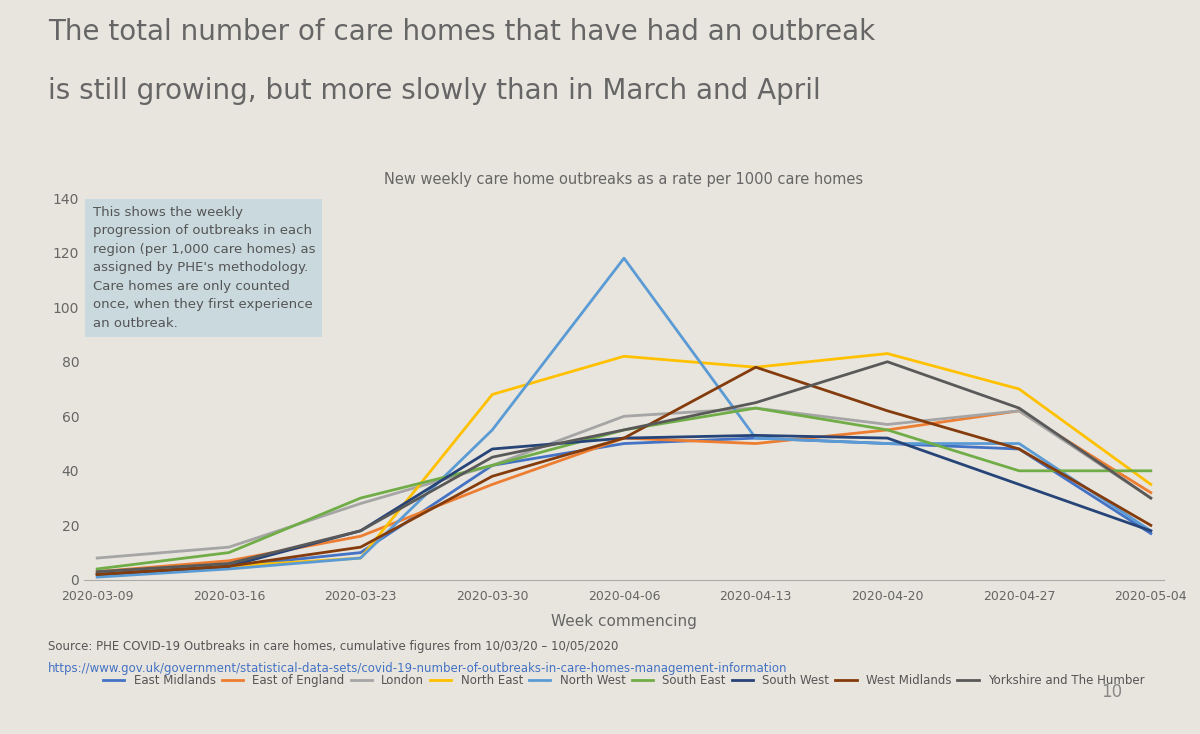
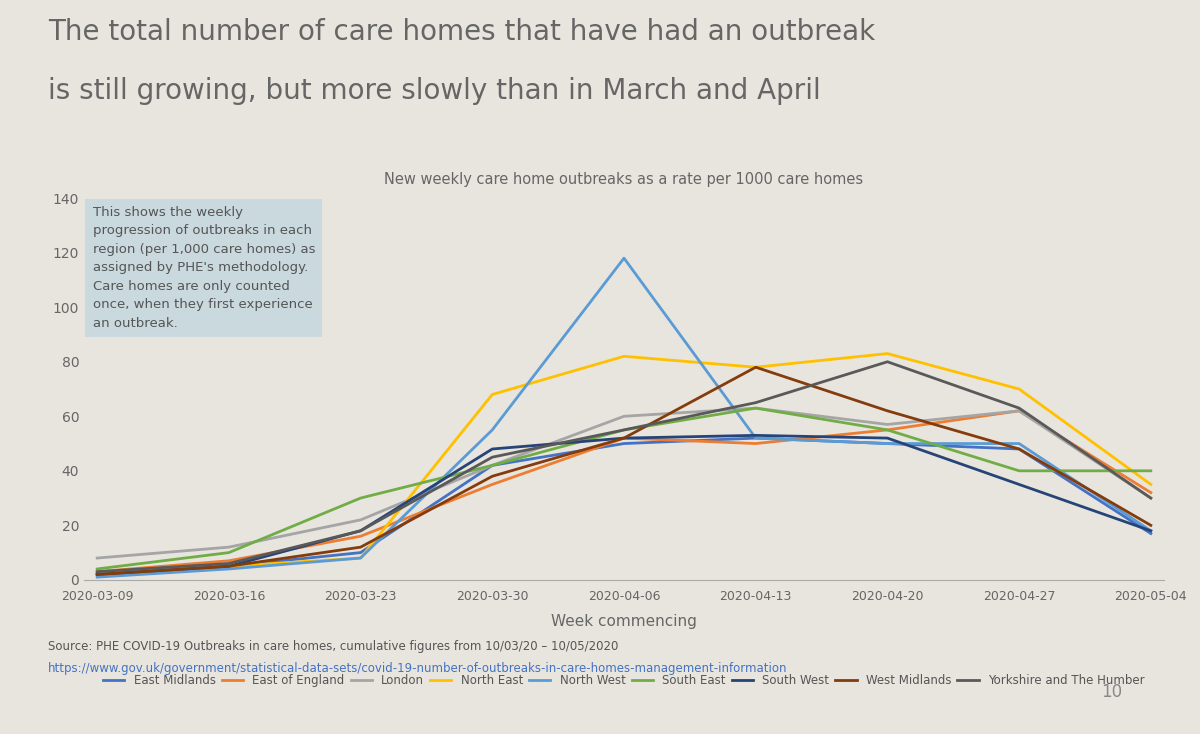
London/2020-03-23: 28 -> 22
